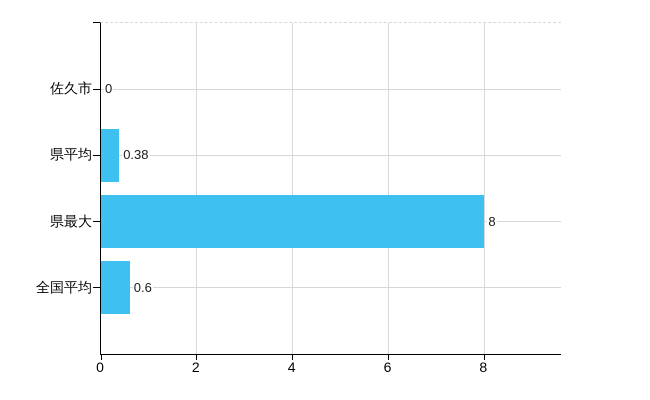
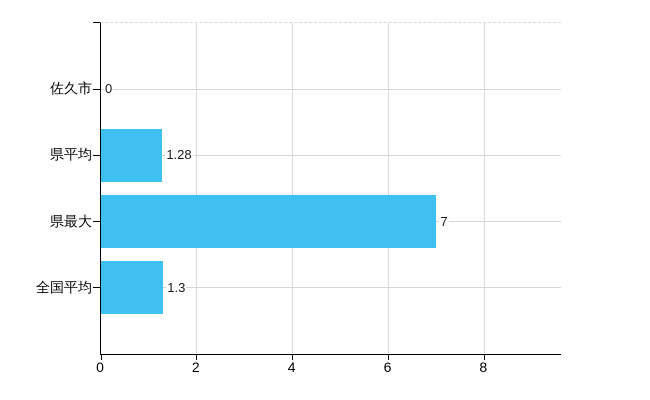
県平均: 0.38 -> 1.28
県最大: 8 -> 7
全国平均: 0.6 -> 1.3
